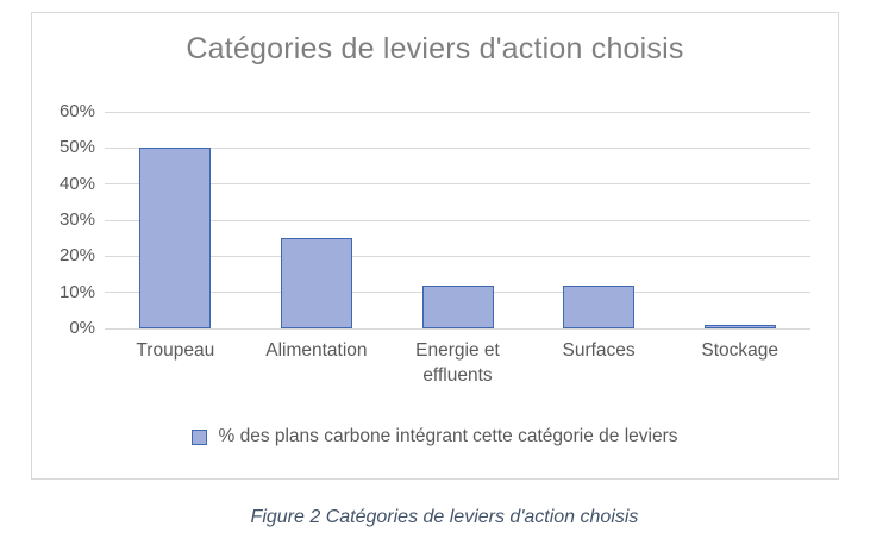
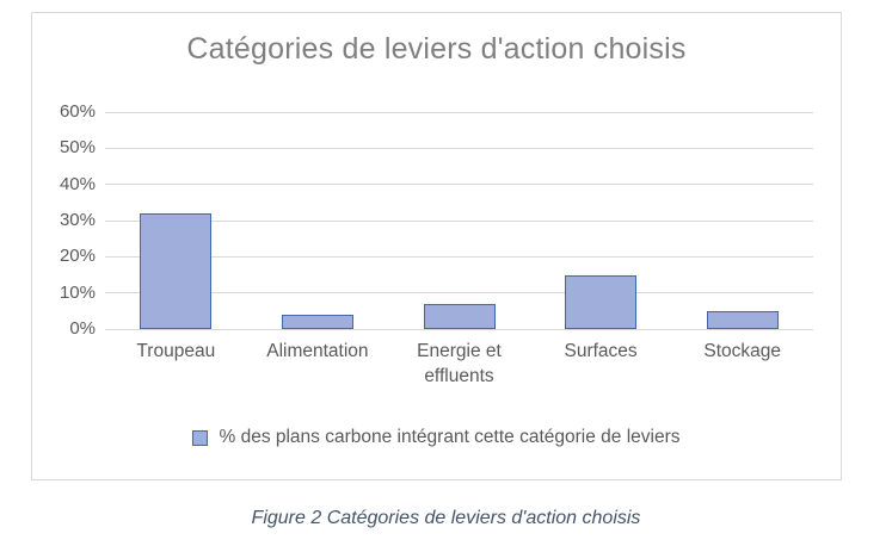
Troupeau: 50% -> 32%
Alimentation: 25% -> 4%
Energie et effluents: 12% -> 7%
Surfaces: 12% -> 15%
Stockage: 1% -> 5%
